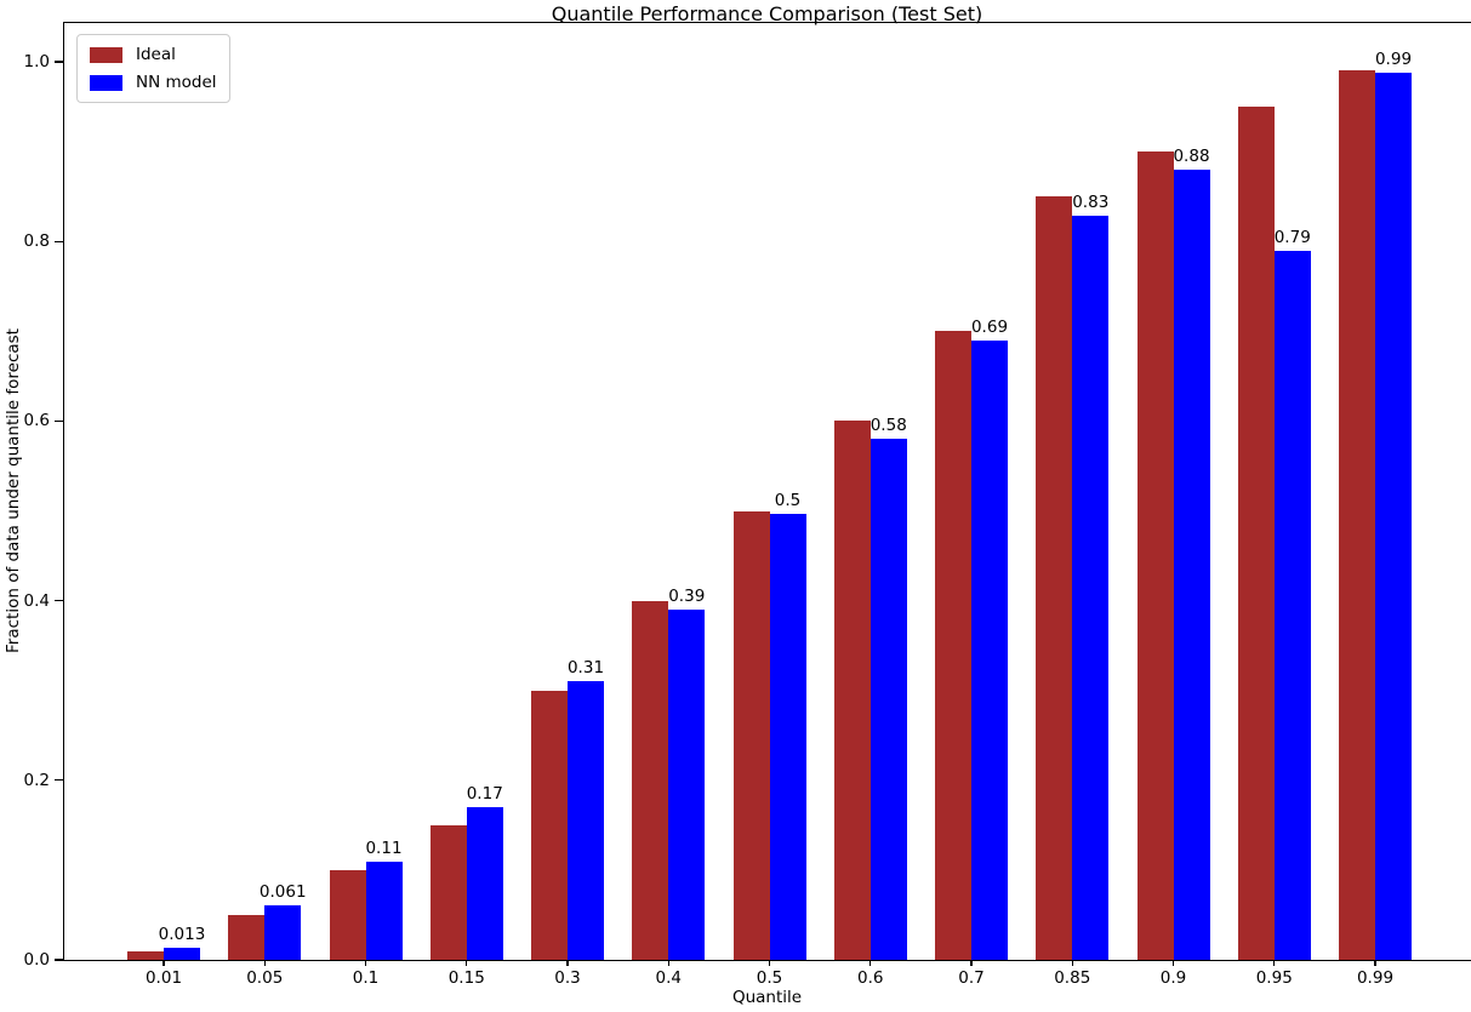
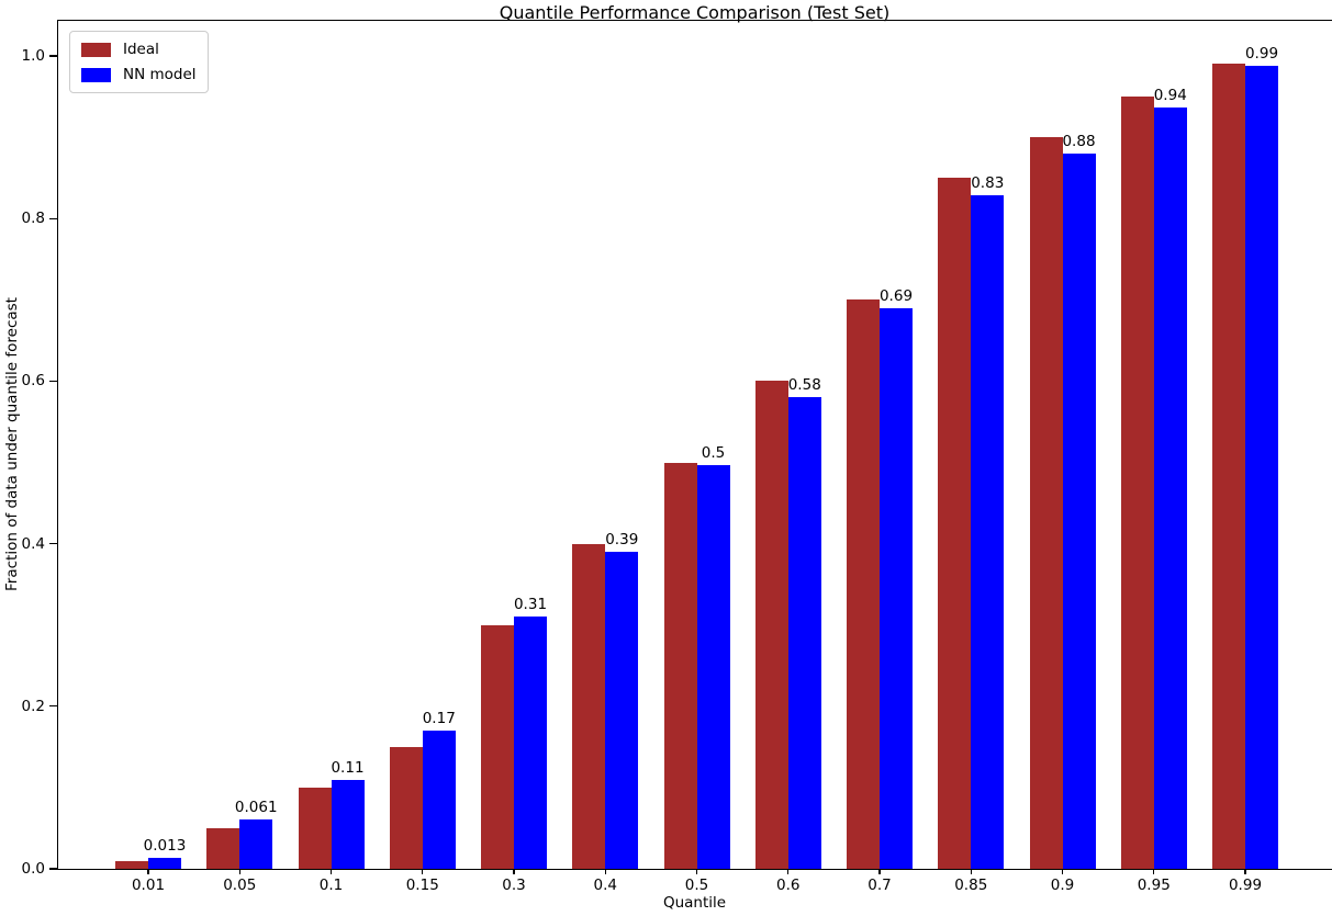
NN model/0.95: 0.79 -> 0.94
